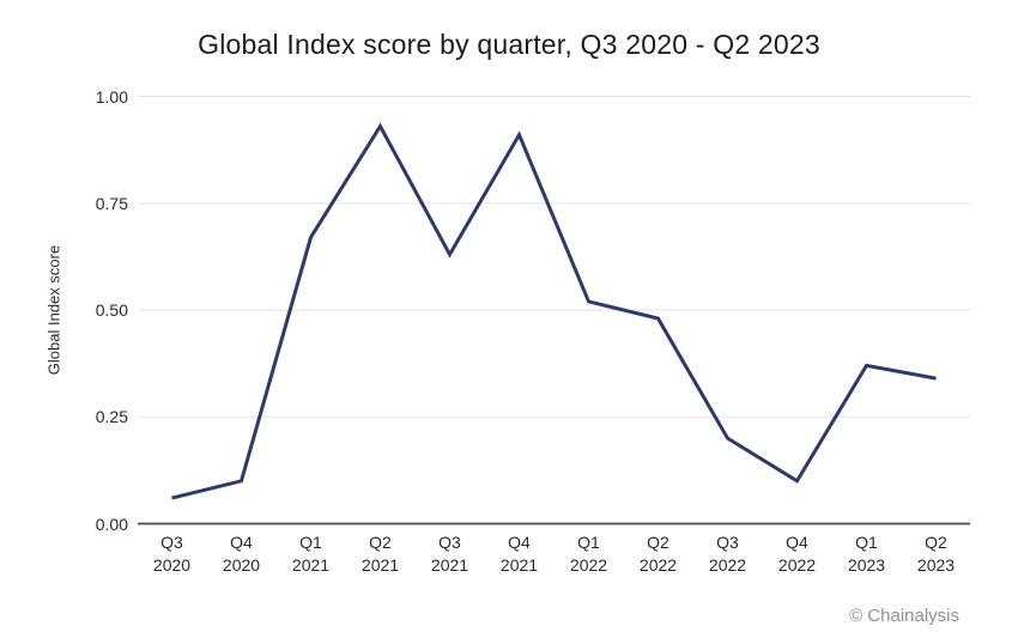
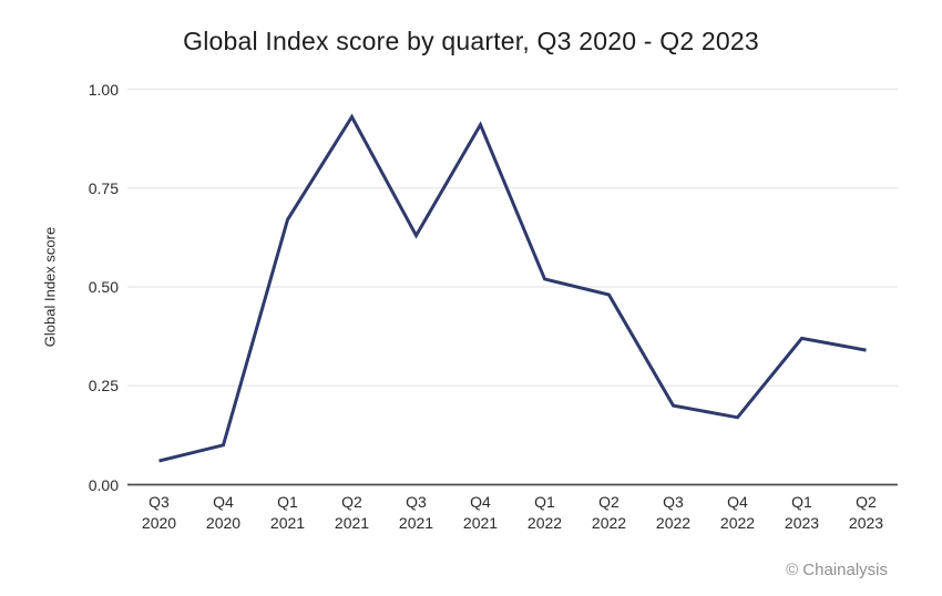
Q4 2022: 0.10 -> 0.17
